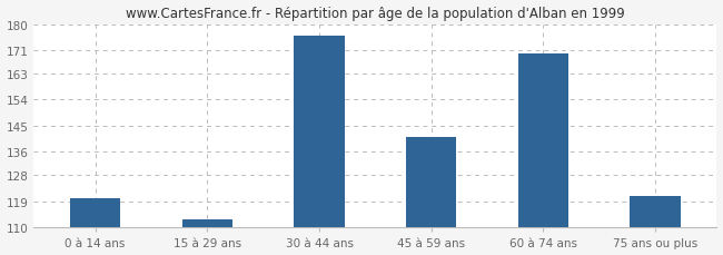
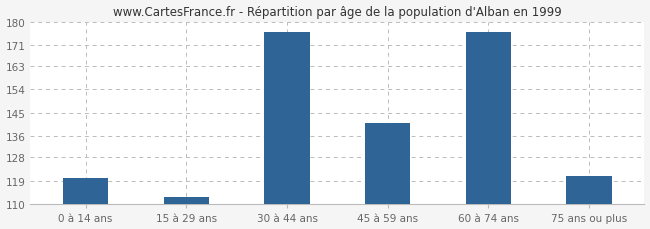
60 à 74 ans: 170 -> 176
